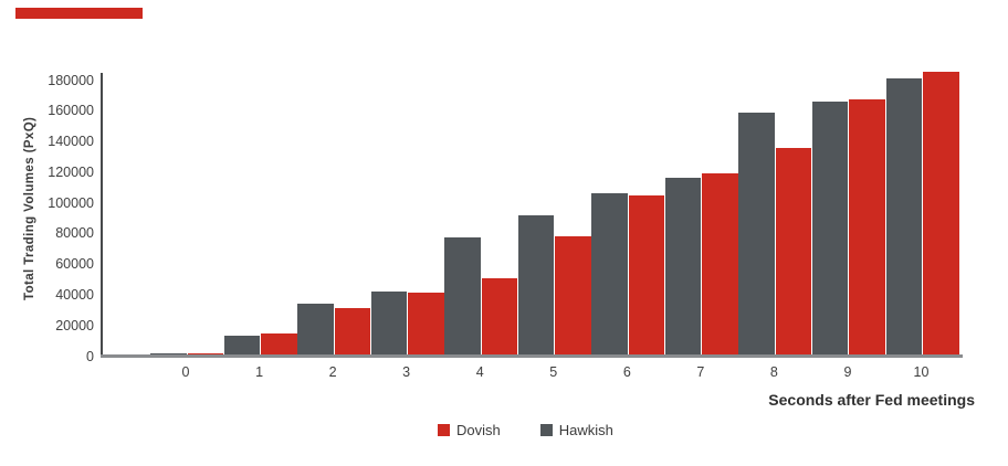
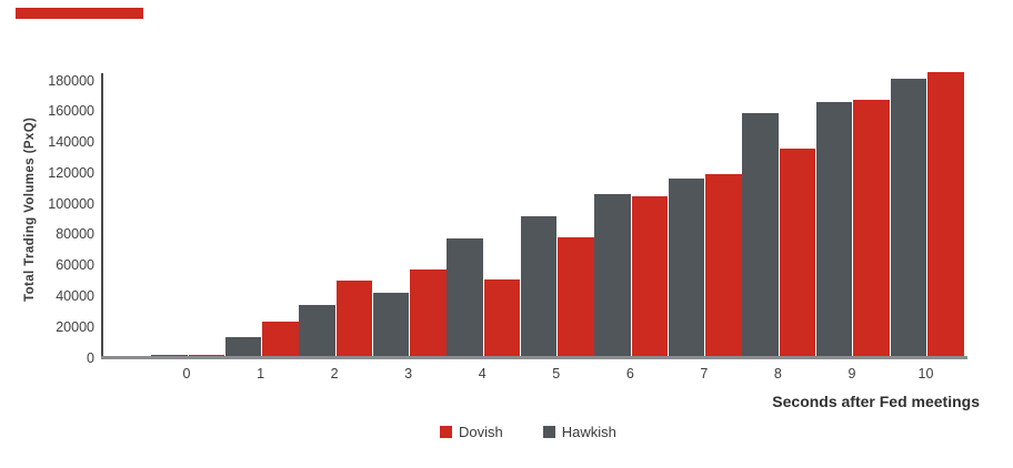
Dovish/1: 14000 -> 22000
Dovish/2: 30000 -> 49000
Dovish/3: 40000 -> 56000
